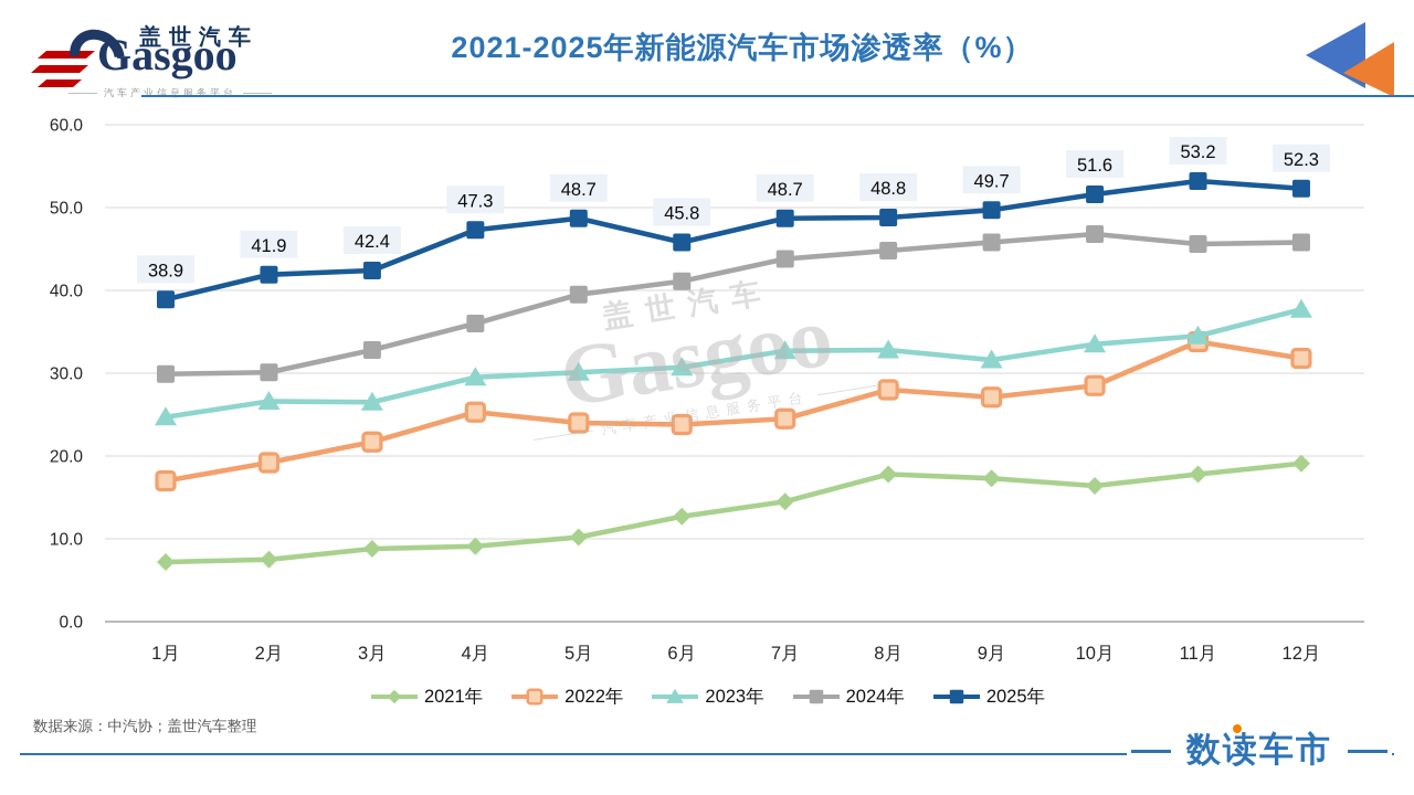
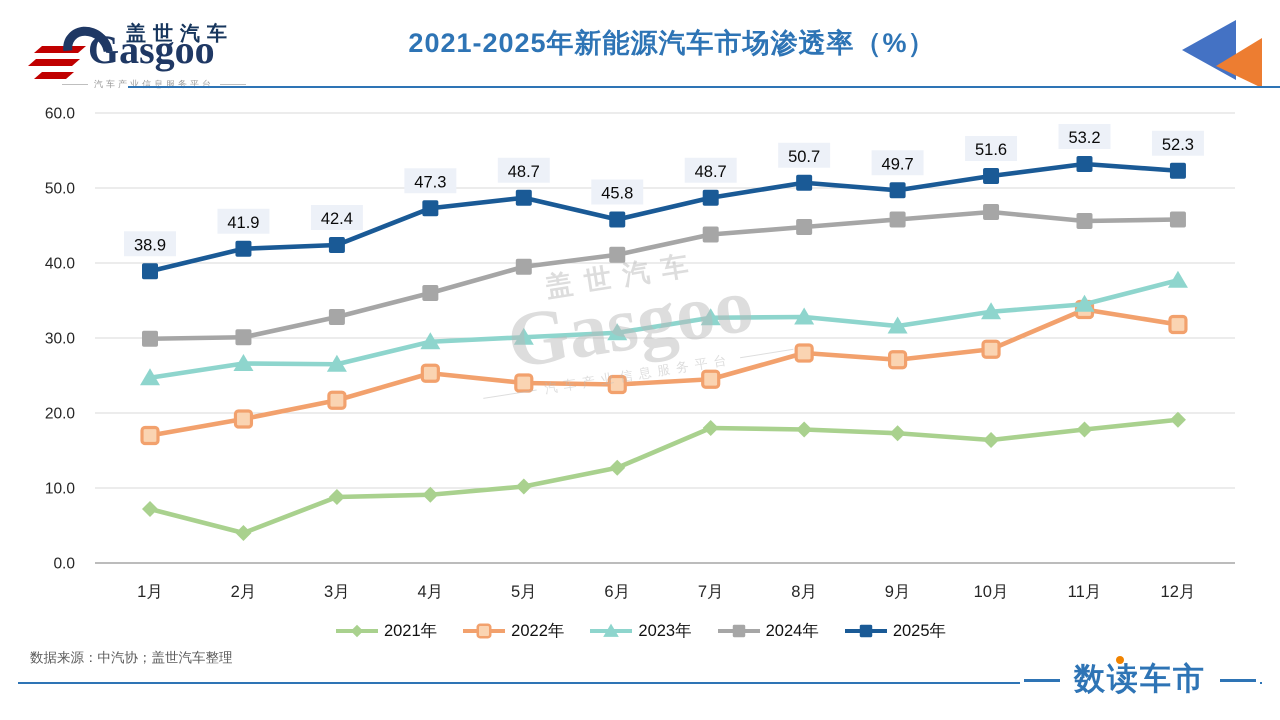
2021年/2月: 8 -> 4
2021年/7月: 14 -> 18
2025年/8月: 48.8 -> 50.7
